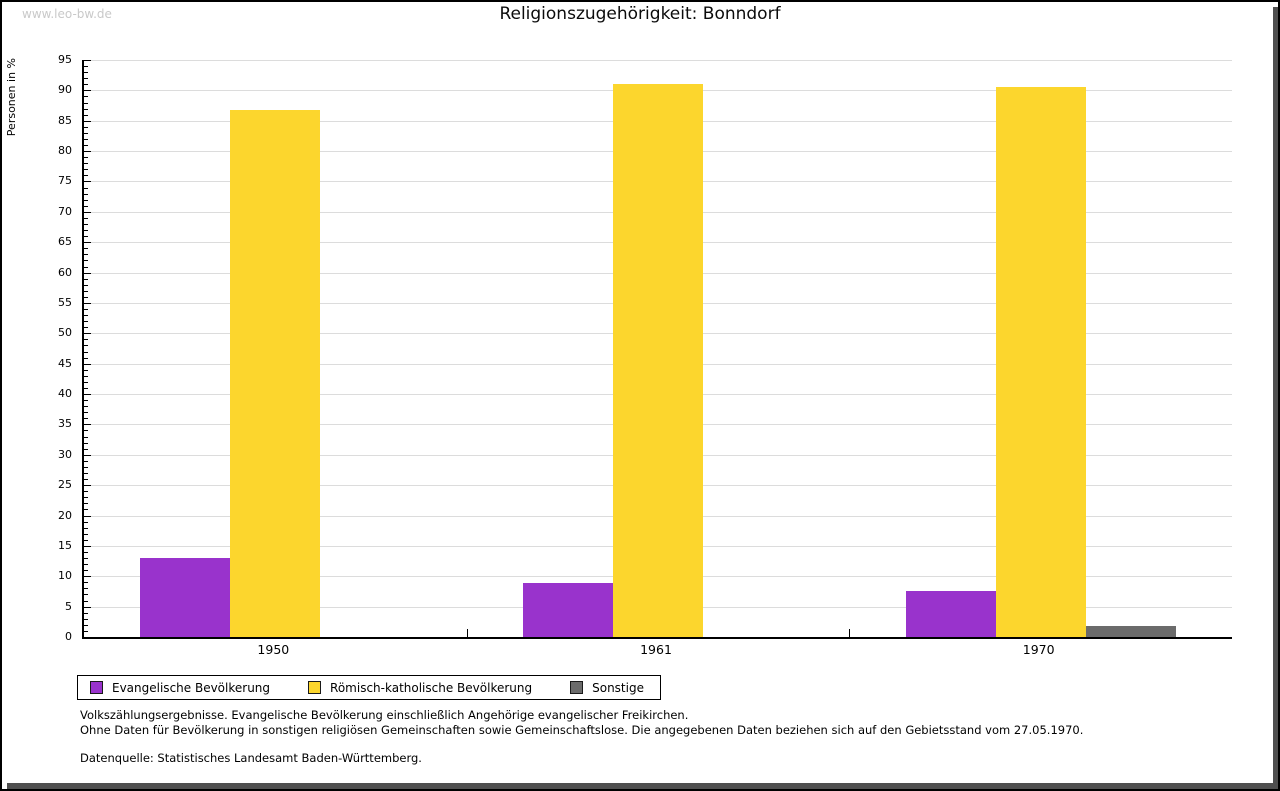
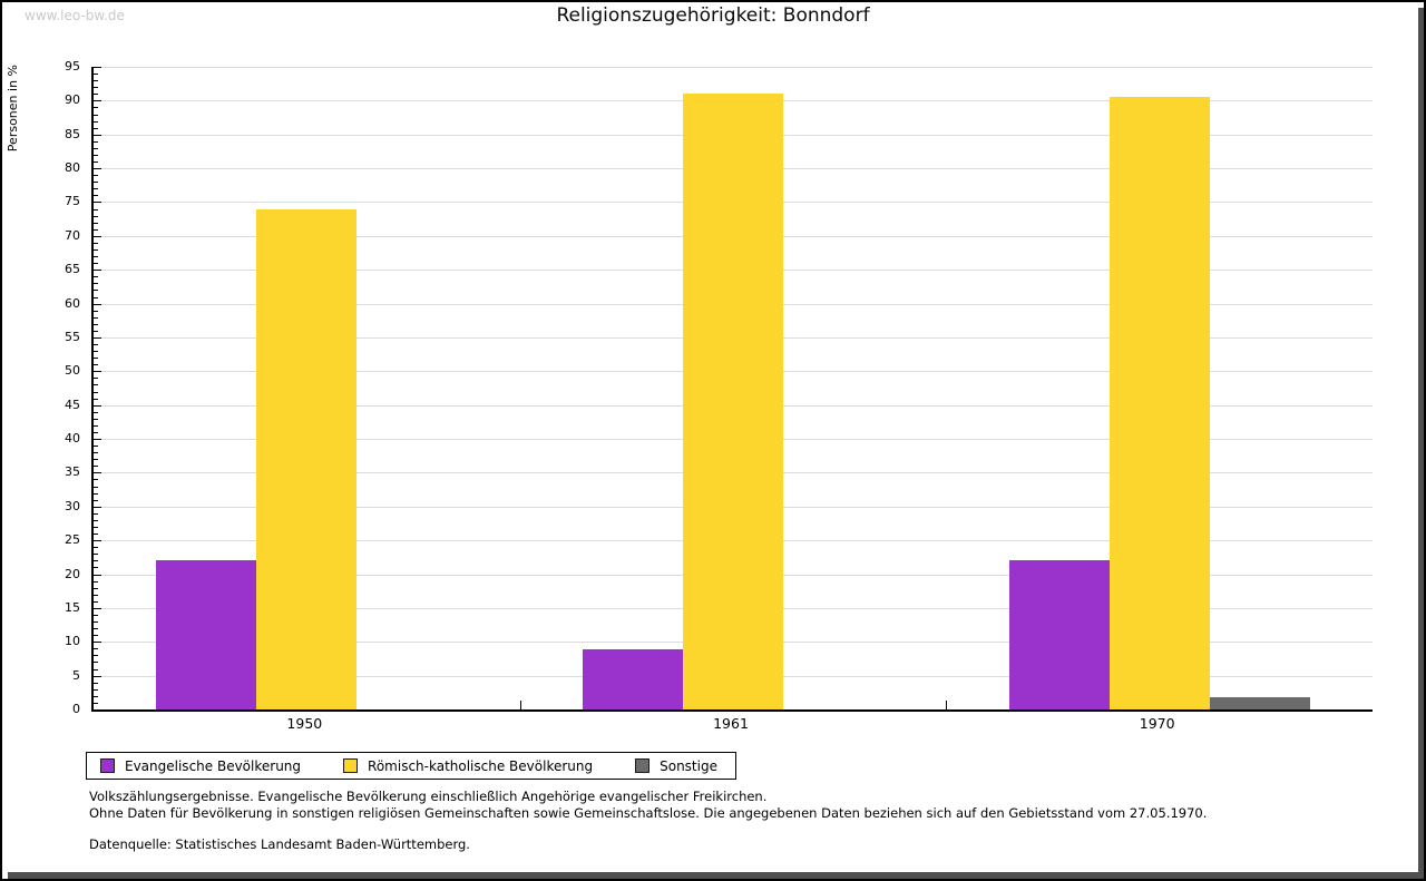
Evangelische Bevölkerung/1950: 13 -> 22
Römisch-katholische Bevölkerung/1950: 87 -> 74
Evangelische Bevölkerung/1970: 8 -> 22
